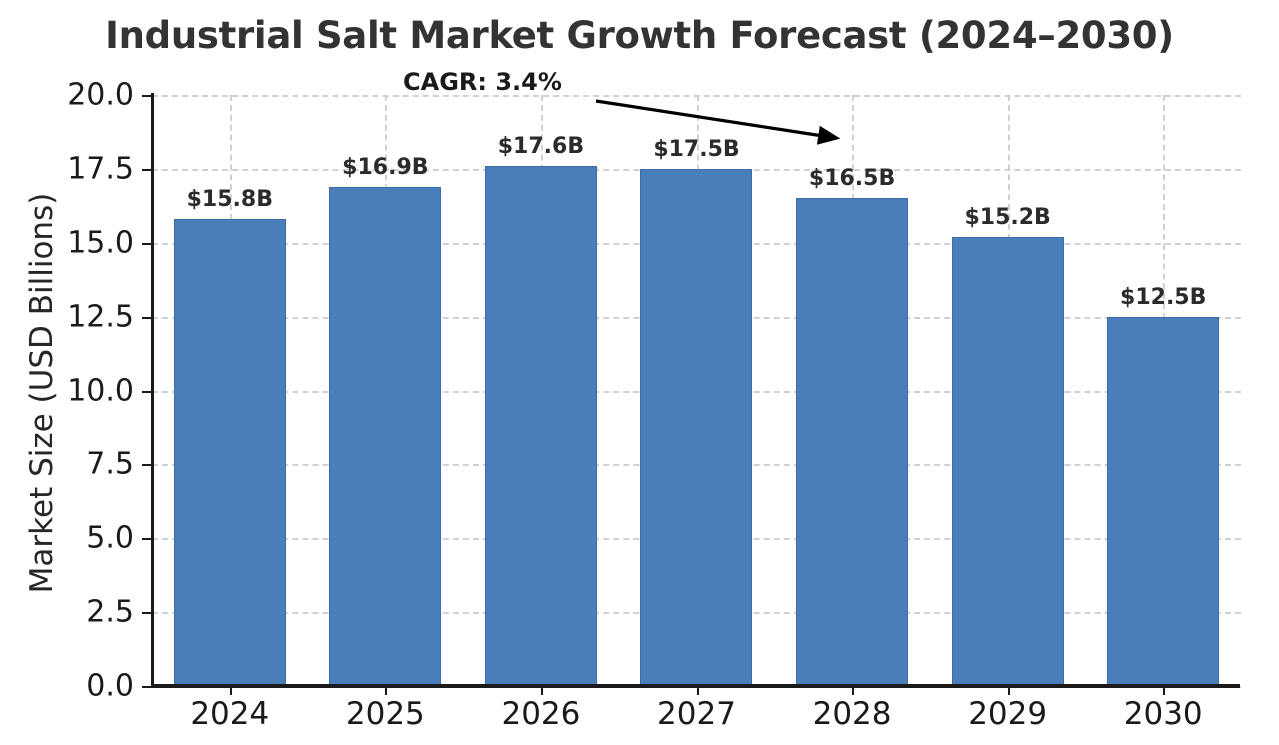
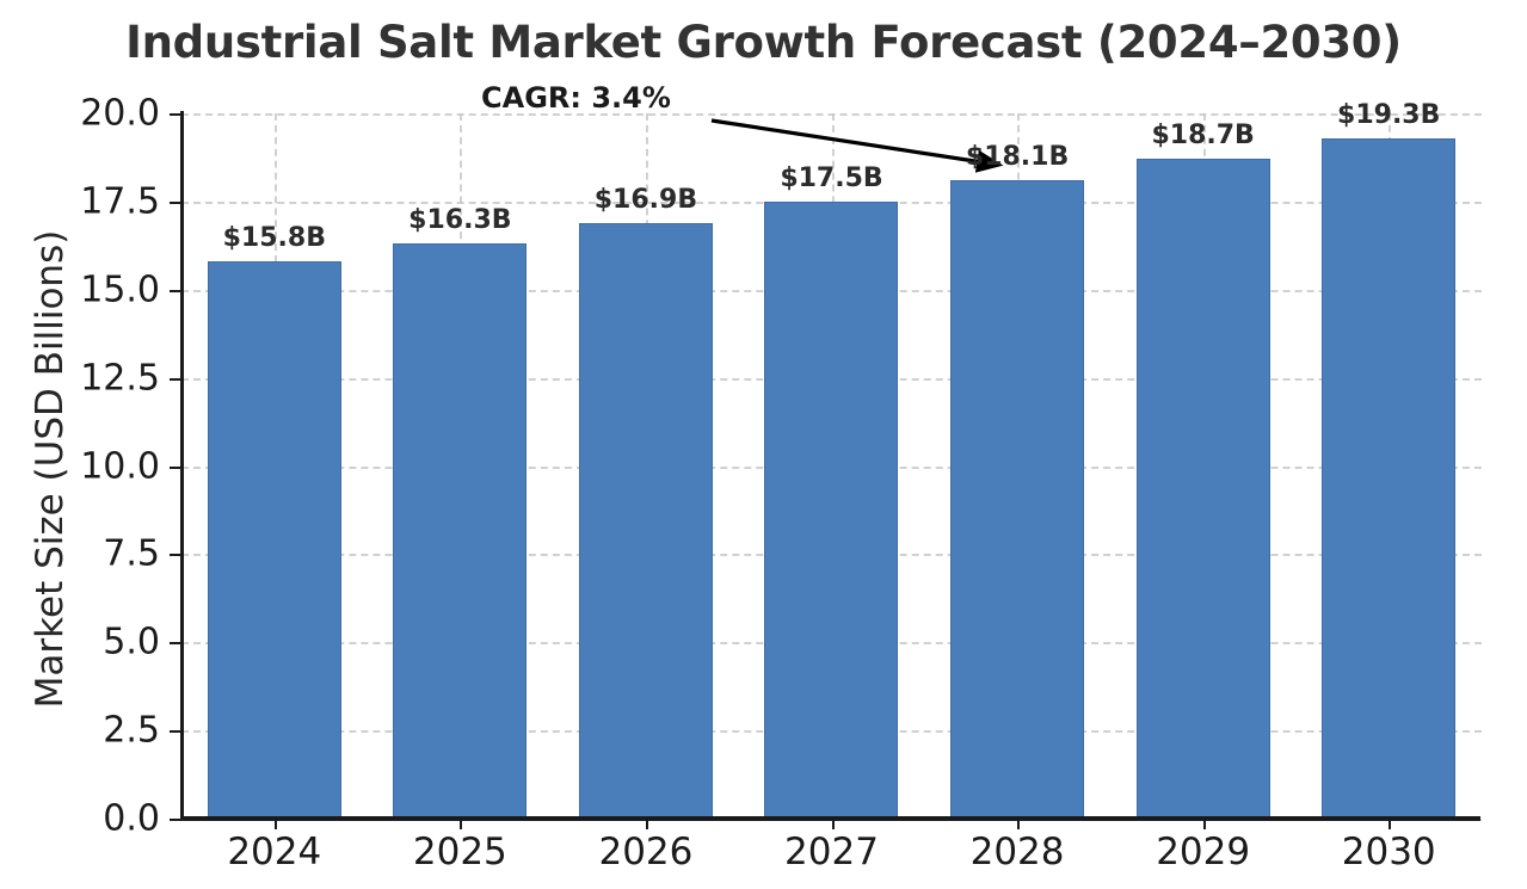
2025: $16.9B -> $16.3B
2026: $17.6B -> $16.9B
2028: $16.5B -> $18.1B
2029: $15.2B -> $18.7B
2030: $12.5B -> $19.3B
